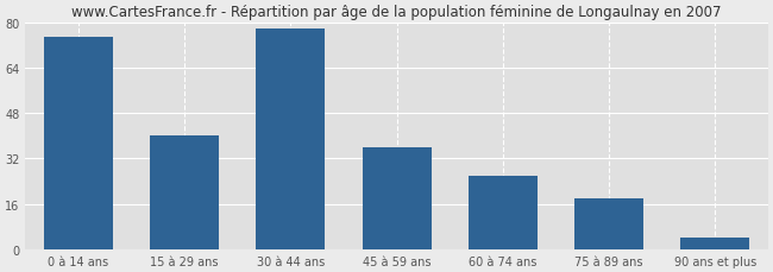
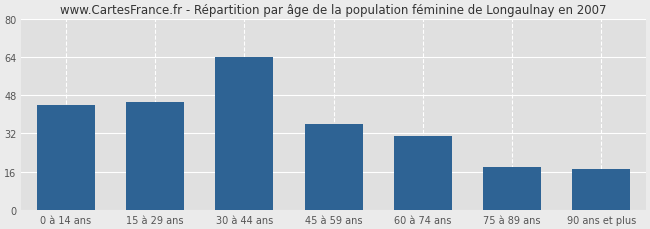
0 à 14 ans: 75 -> 44
15 à 29 ans: 40 -> 45
30 à 44 ans: 78 -> 64
60 à 74 ans: 26 -> 31
90 ans et plus: 4 -> 17
